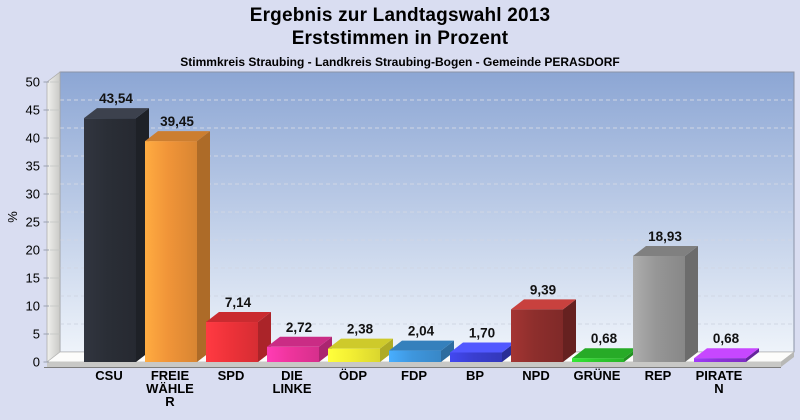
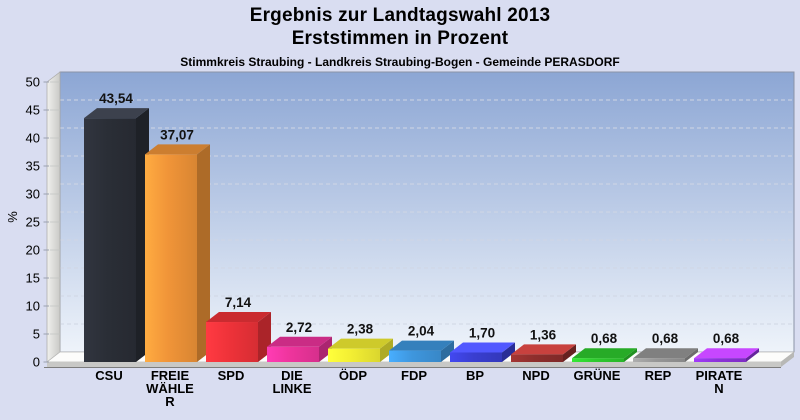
FREIE WÄHLER: 39,45 -> 37,07
NPD: 9,39 -> 1,36
REP: 18,93 -> 0,68
